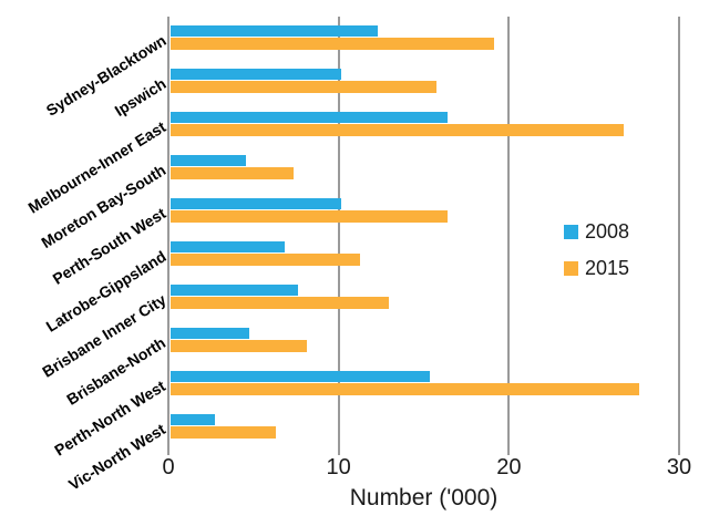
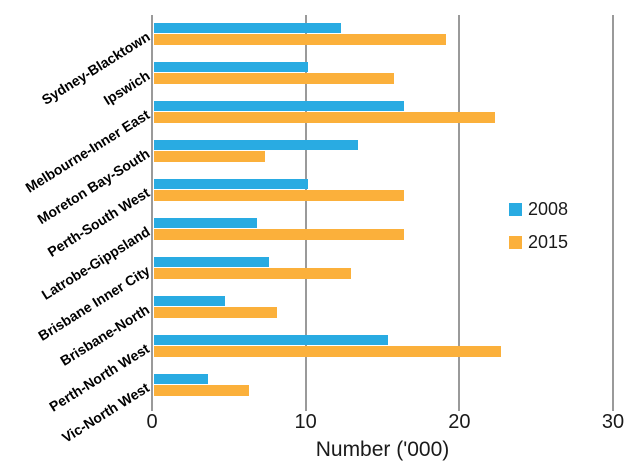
2015/Melbourne-Inner East: 26.6 -> 22.2
2008/Moreton Bay-South: 4.4 -> 13.3
2015/Latrobe-Gippsland: 11.1 -> 16.3
2015/Perth-North West: 27.5 -> 22.6
2008/Vic-North West: 2.6 -> 3.5
